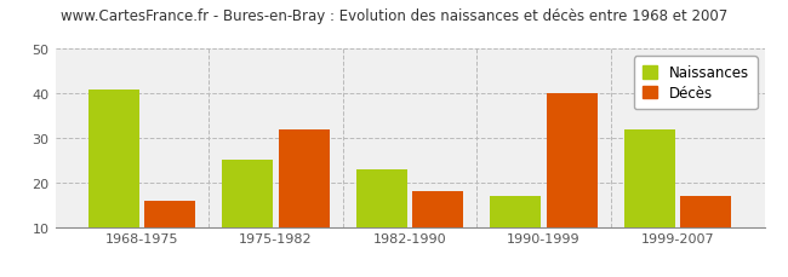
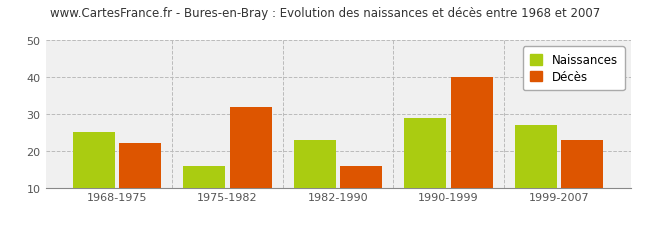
Naissances/1968-1975: 41 -> 25
Décès/1968-1975: 16 -> 22
Naissances/1975-1982: 25 -> 16
Décès/1982-1990: 18 -> 16
Naissances/1990-1999: 17 -> 29
Naissances/1999-2007: 32 -> 27
Décès/1999-2007: 17 -> 23
